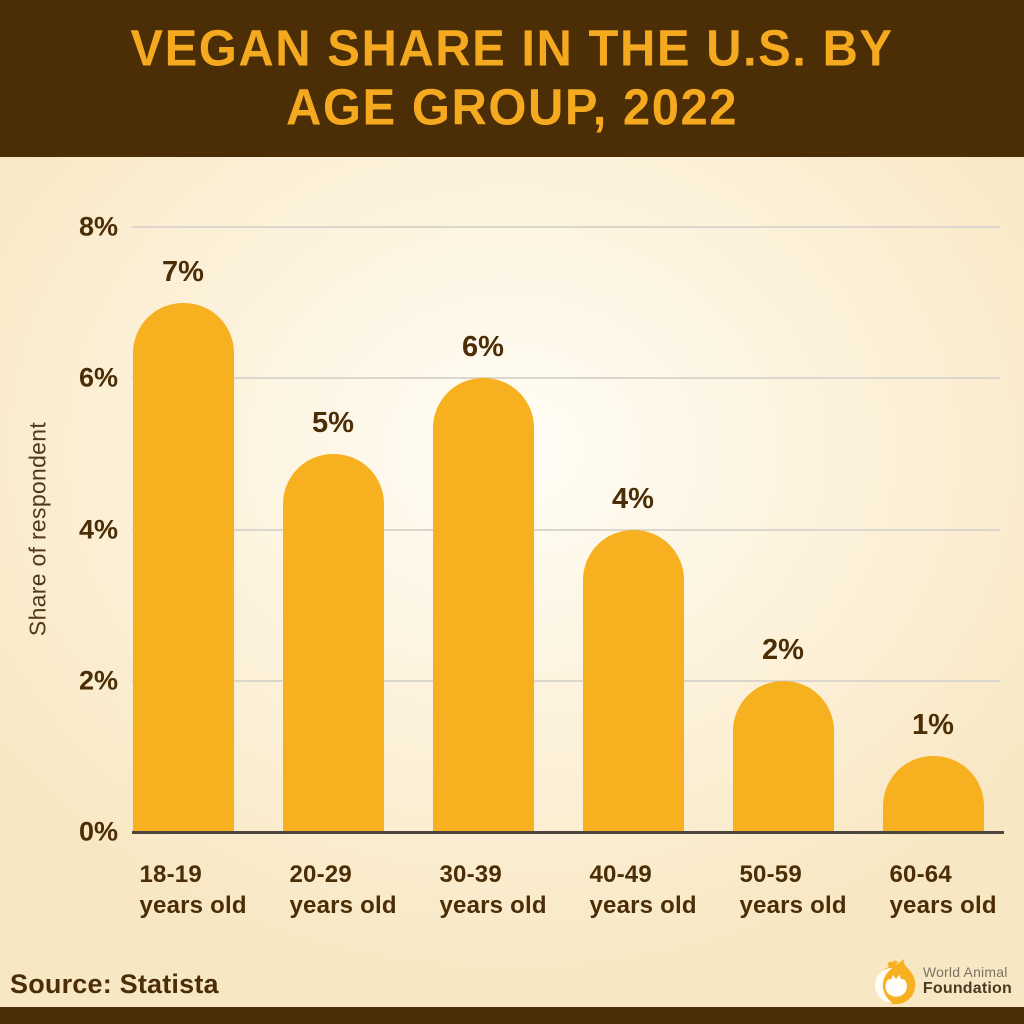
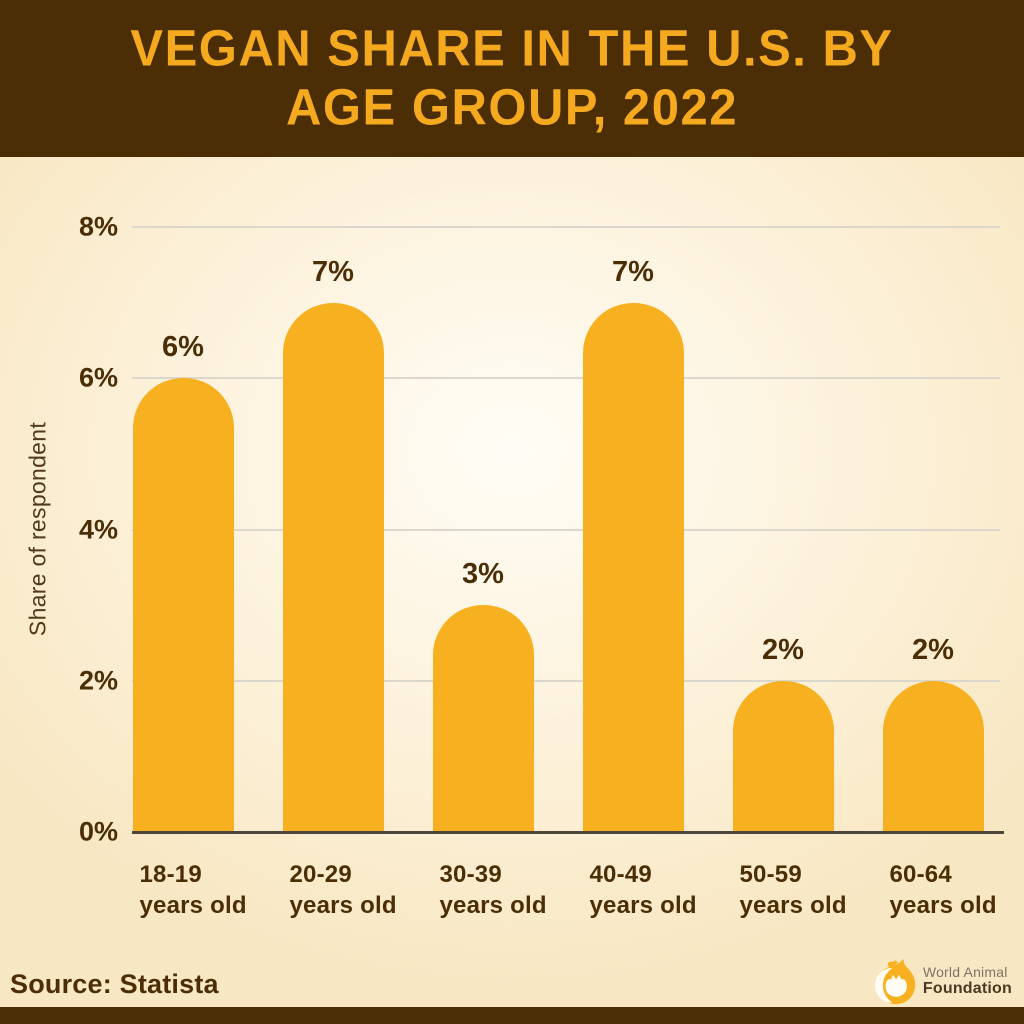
18-19 years old: 7% -> 6%
20-29 years old: 5% -> 7%
30-39 years old: 6% -> 3%
40-49 years old: 4% -> 7%
60-64 years old: 1% -> 2%
